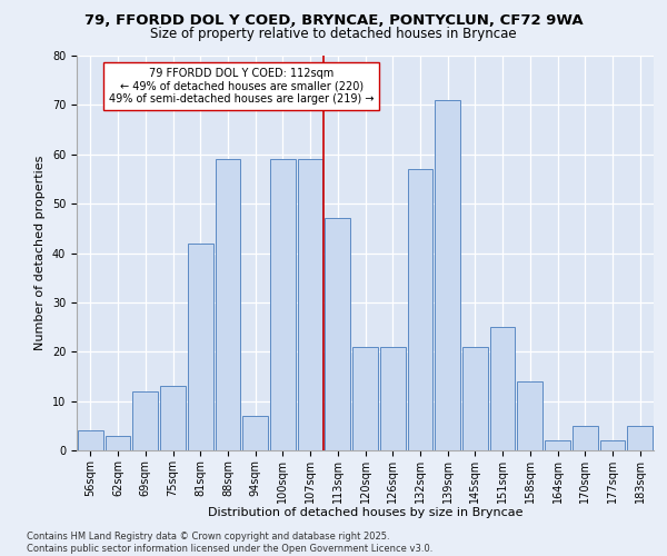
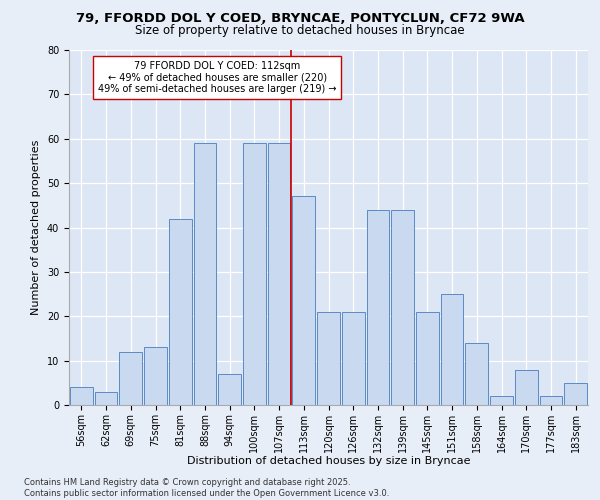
132sqm: 57 -> 44
139sqm: 71 -> 44
170sqm: 5 -> 8
